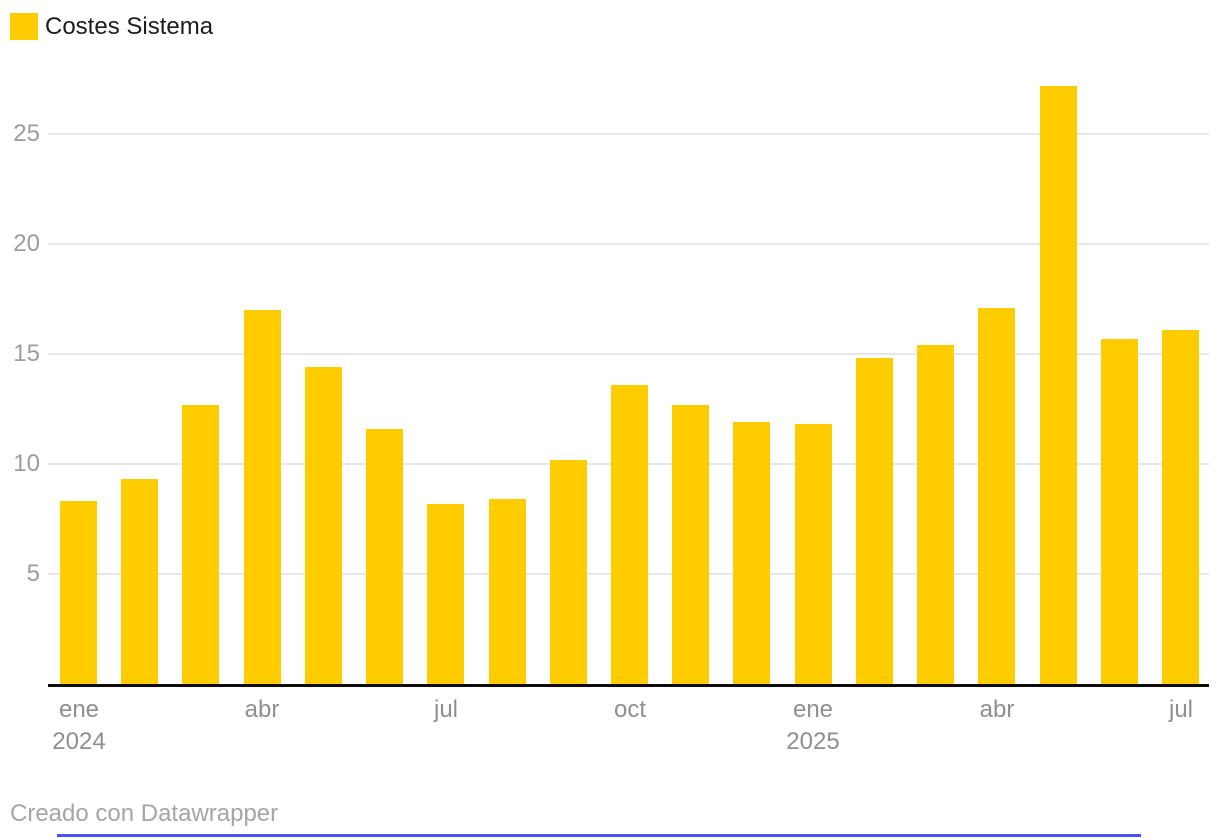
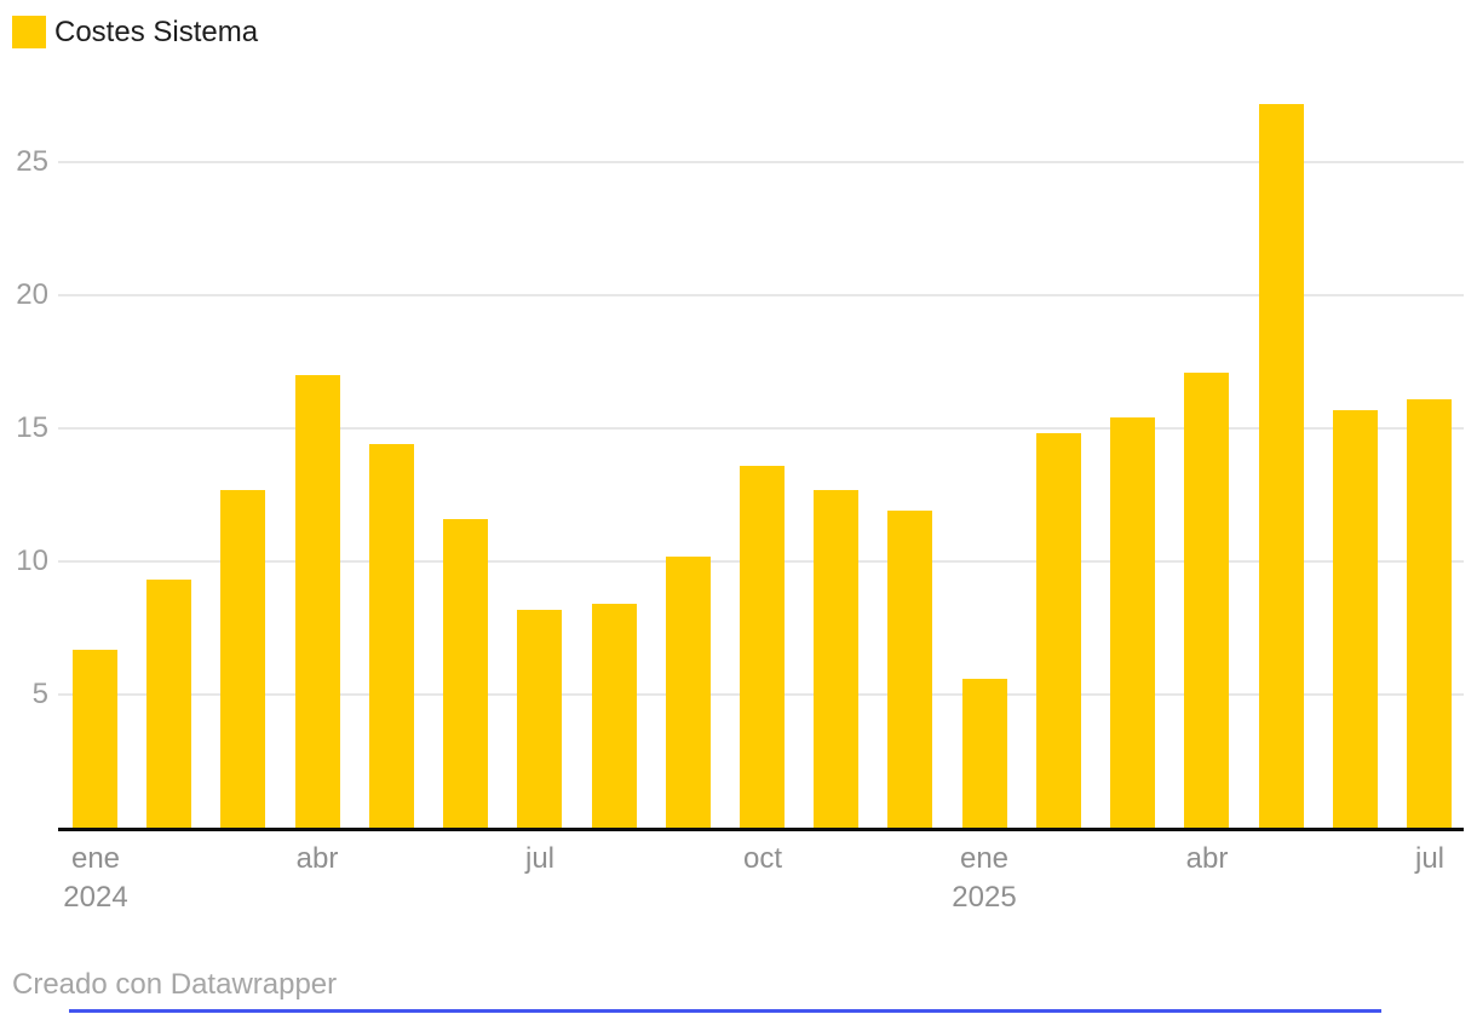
ene 2024: 8.3 -> 6.7
ene 2025: 11.8 -> 5.6
